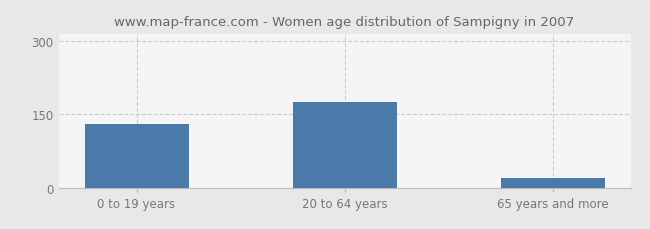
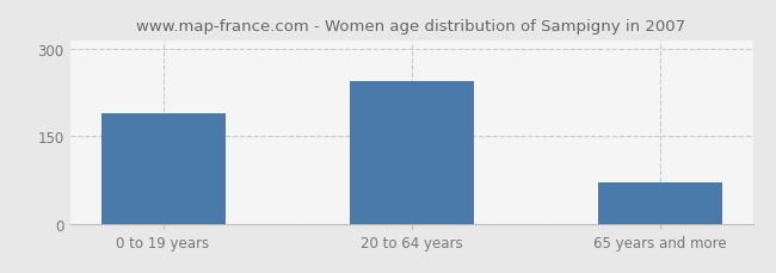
0 to 19 years: 130 -> 190
20 to 64 years: 175 -> 245
65 years and more: 20 -> 70
